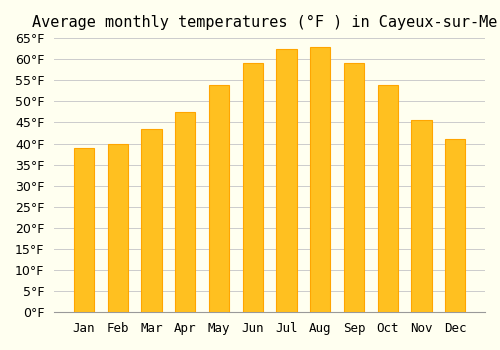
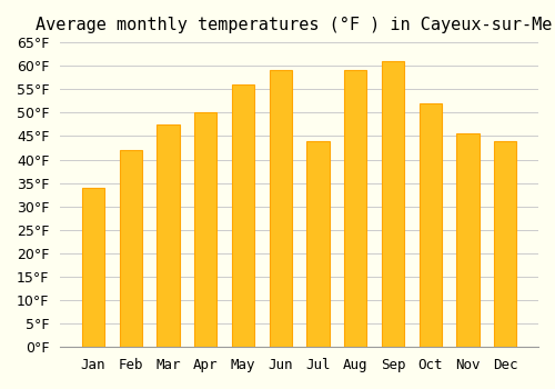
Jan: 39.0°F -> 34.0°F
Feb: 40.0°F -> 42.0°F
Mar: 43.5°F -> 47.5°F
Apr: 47.5°F -> 50.0°F
May: 54.0°F -> 56.0°F
Jul: 62.5°F -> 44.0°F
Aug: 63.0°F -> 59.0°F
Sep: 59.0°F -> 61.0°F
Oct: 54.0°F -> 52.0°F
Dec: 41.0°F -> 44.0°F
